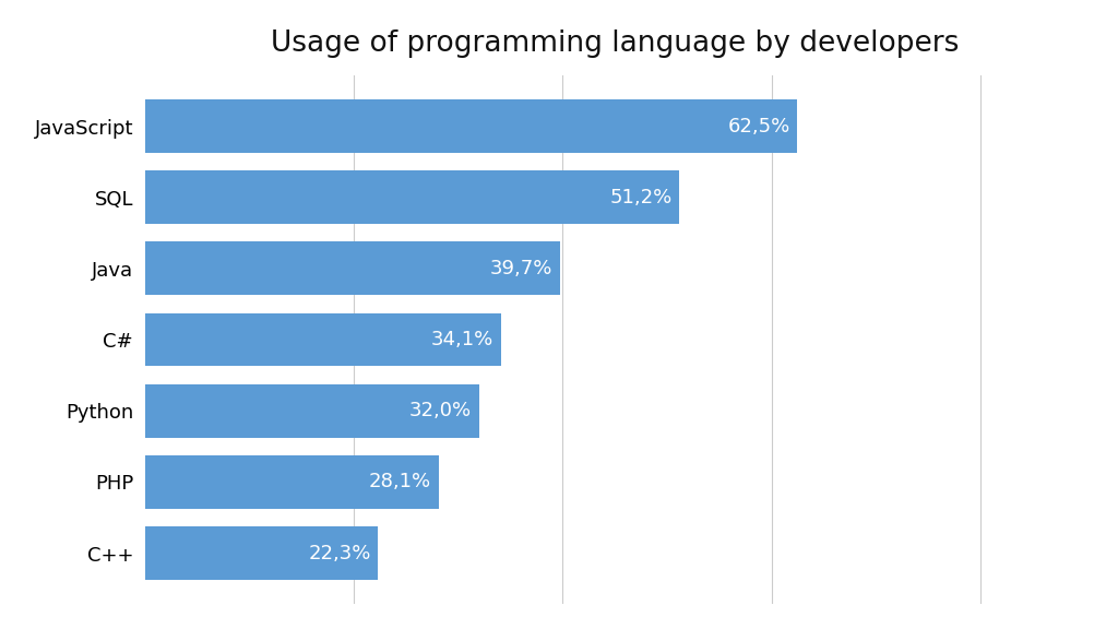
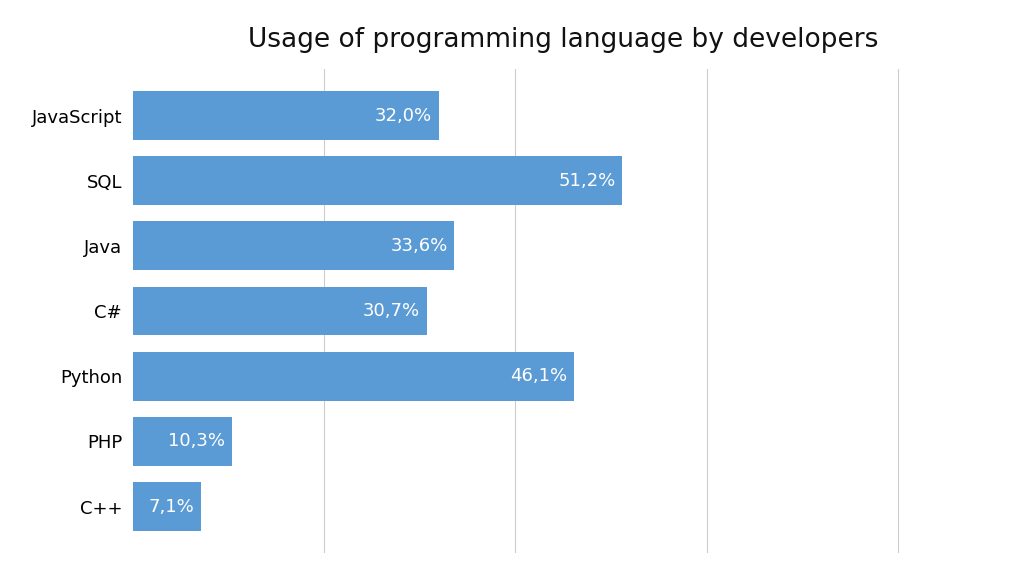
JavaScript: 62,5% -> 32,0%
Java: 39,7% -> 33,6%
C#: 34,1% -> 30,7%
Python: 32,0% -> 46,1%
PHP: 28,1% -> 10,3%
C++: 22,3% -> 7,1%
